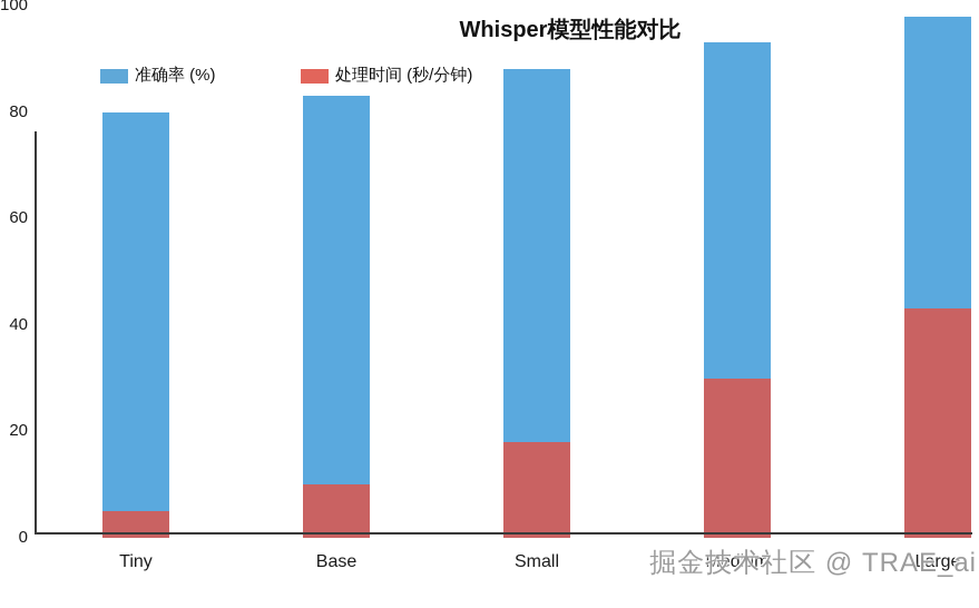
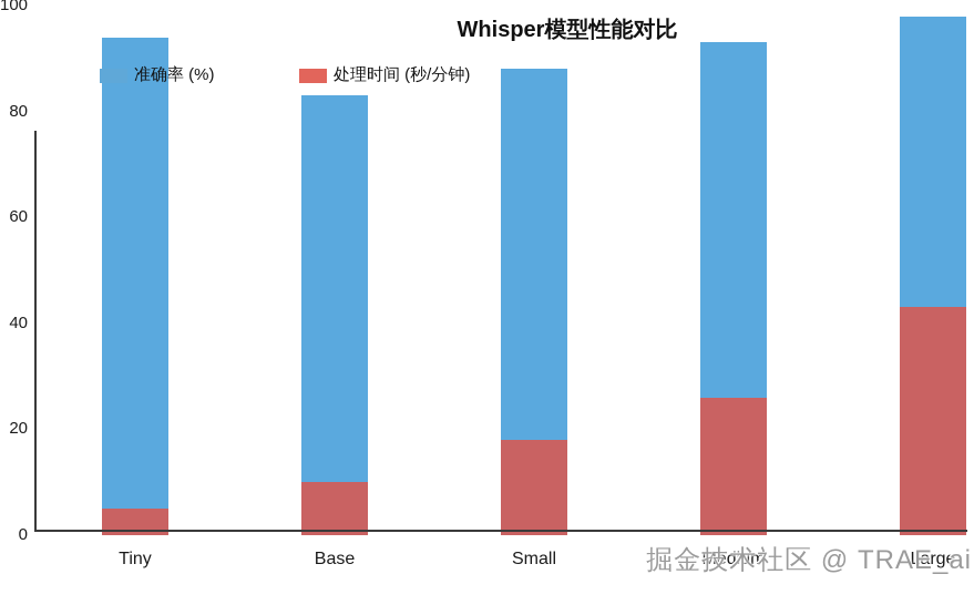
准确率 (%)/Tiny: 80 -> 94
处理时间 (秒/分钟)/Medium: 30 -> 26
